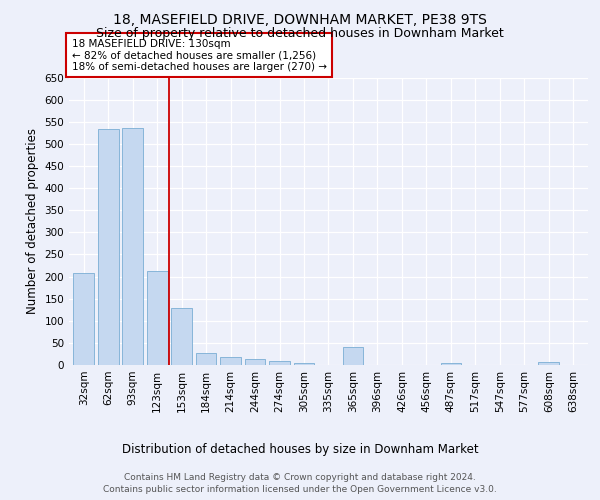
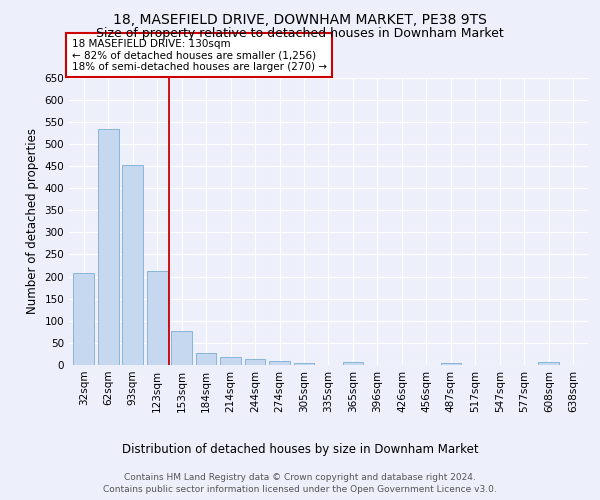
93sqm: 535 -> 453
153sqm: 130 -> 77
365sqm: 40 -> 7
